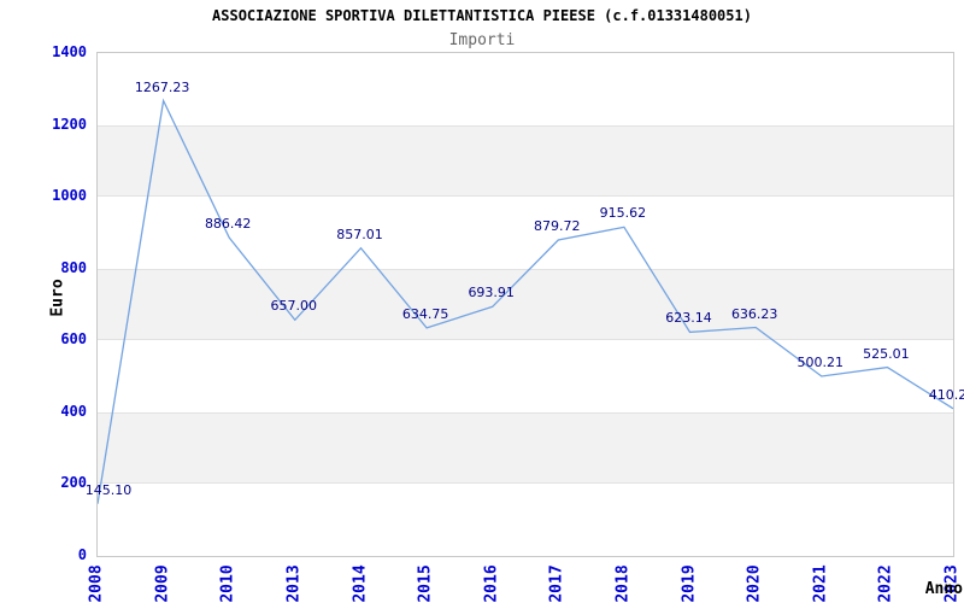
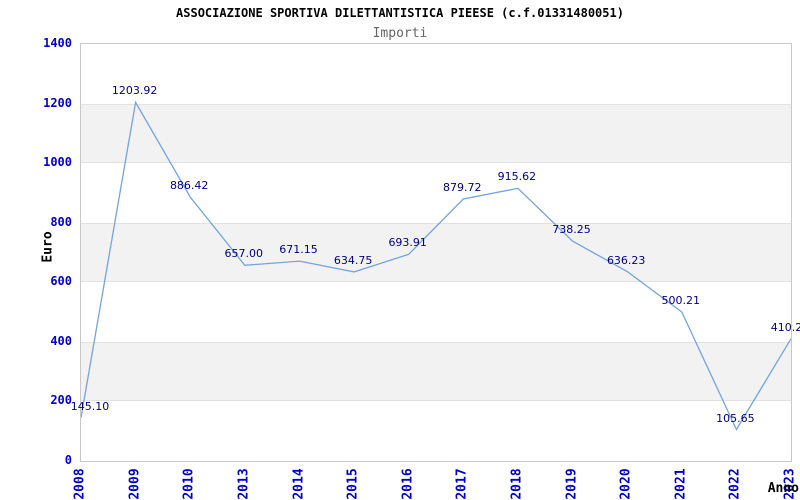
2009: 1267.23 -> 1203.92
2014: 857.01 -> 671.15
2019: 623.14 -> 738.25
2022: 525.01 -> 105.65
